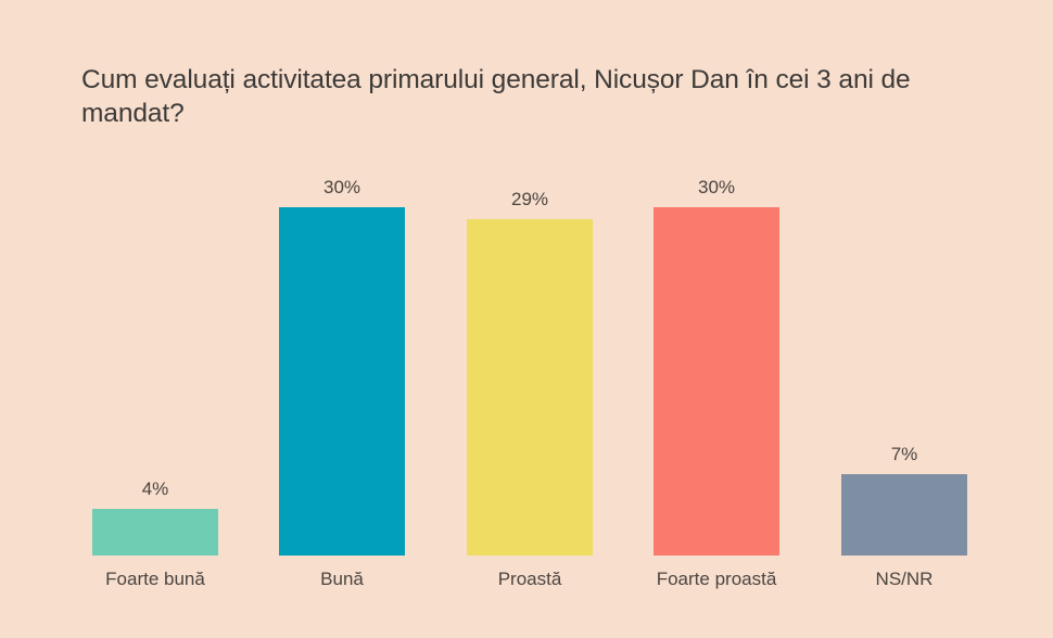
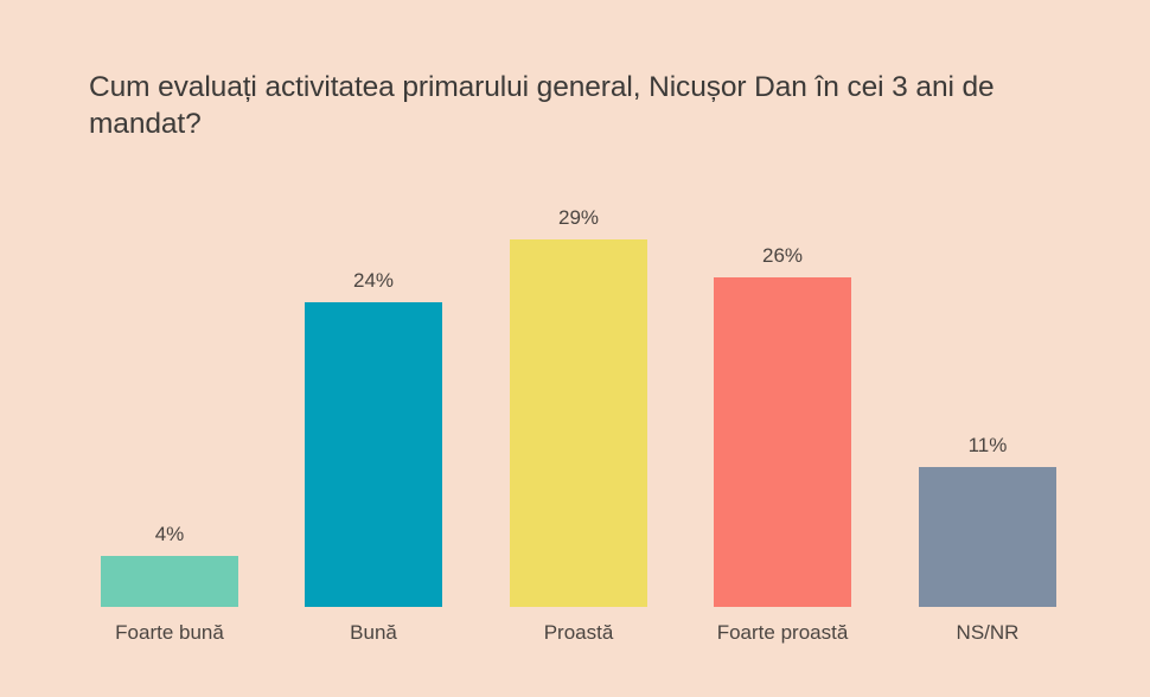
Bună: 30% -> 24%
Foarte proastă: 30% -> 26%
NS/NR: 7% -> 11%
